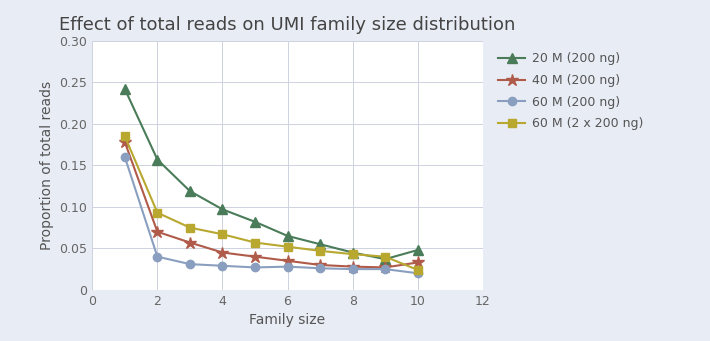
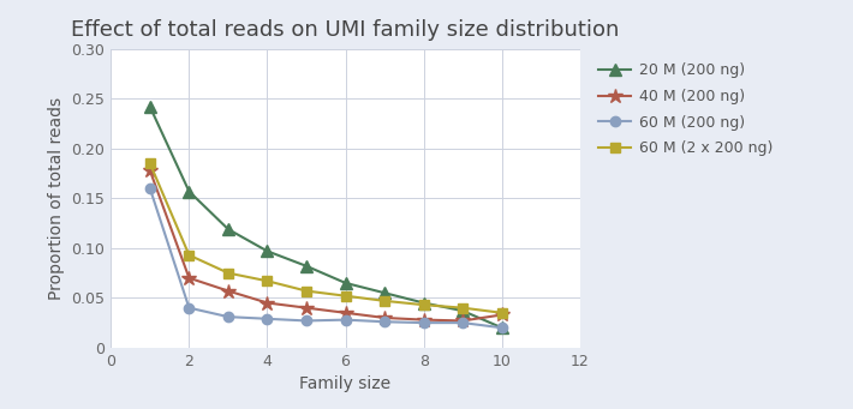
20 M (200 ng)/10: 0.048 -> 0.020
60 M (2 x 200 ng)/10: 0.024 -> 0.035
